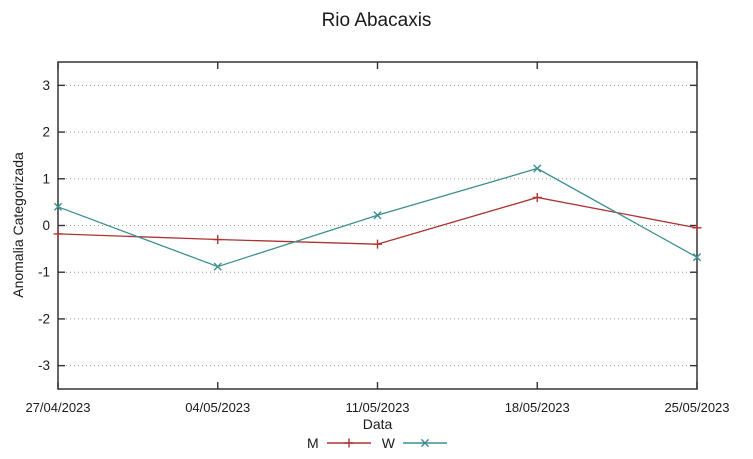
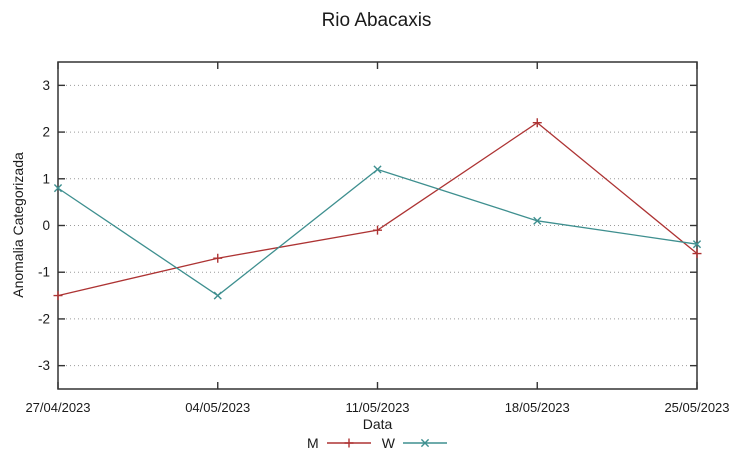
M/27/04/2023: -0.2 -> -1.5
W/27/04/2023: 0.4 -> 0.8
M/04/05/2023: -0.3 -> -0.7
W/04/05/2023: -0.9 -> -1.5
M/11/05/2023: -0.4 -> -0.1
W/11/05/2023: 0.2 -> 1.2
M/18/05/2023: 0.6 -> 2.2
W/18/05/2023: 1.2 -> 0.1
M/25/05/2023: -0.1 -> -0.6
W/25/05/2023: -0.7 -> -0.4
